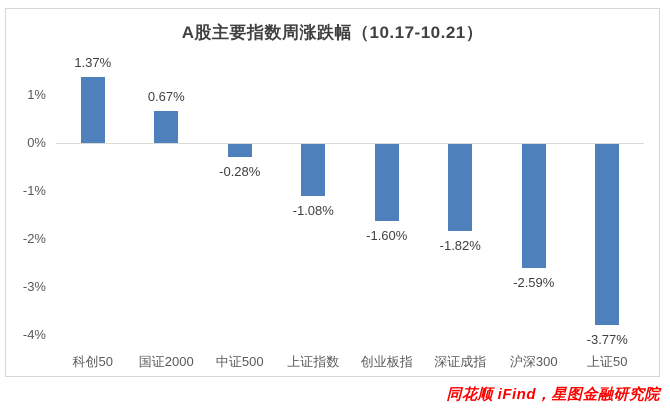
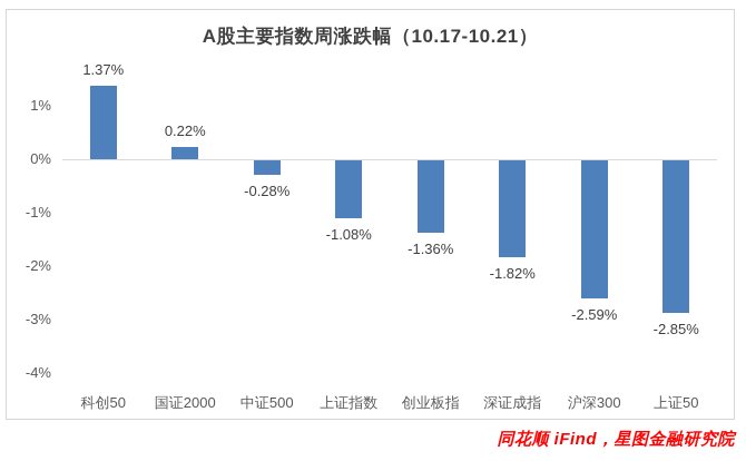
国证2000: 0.67% -> 0.22%
创业板指: -1.60% -> -1.36%
上证50: -3.77% -> -2.85%
